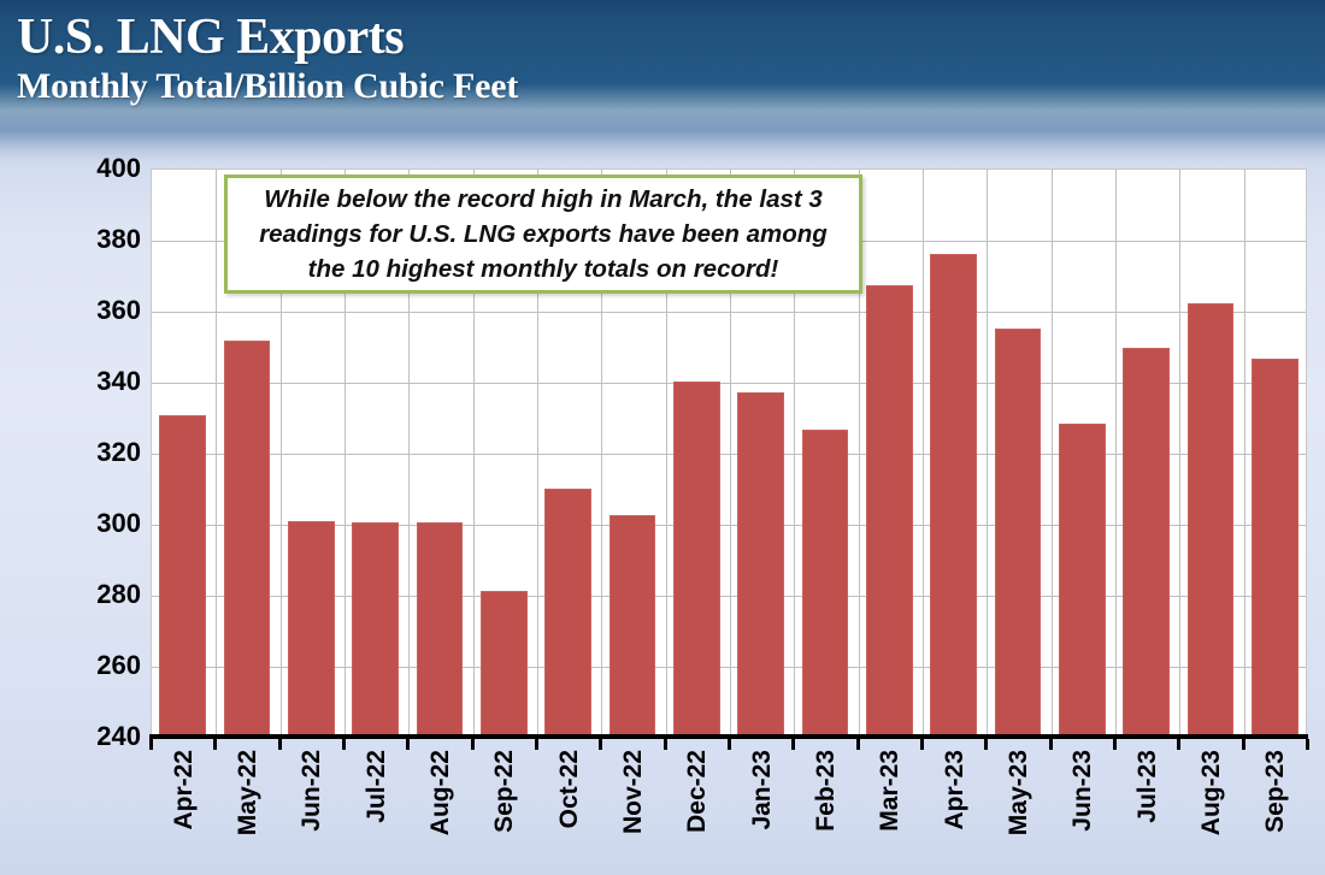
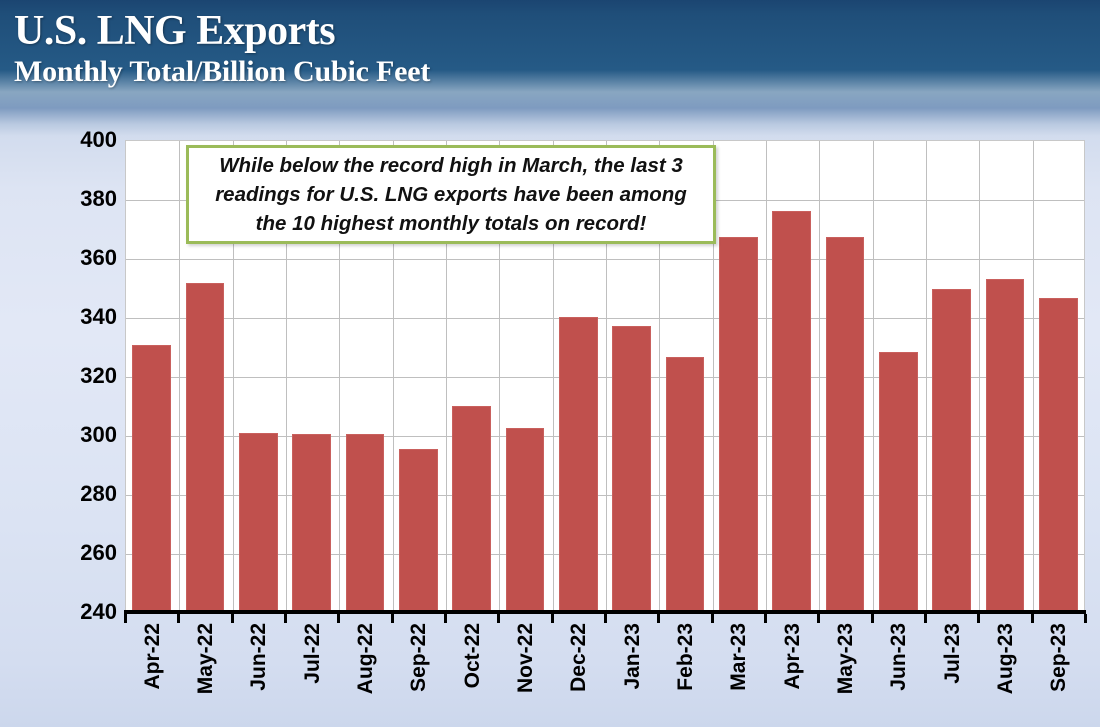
Sep-22: 281 -> 295
May-23: 355 -> 367
Aug-23: 362 -> 353
